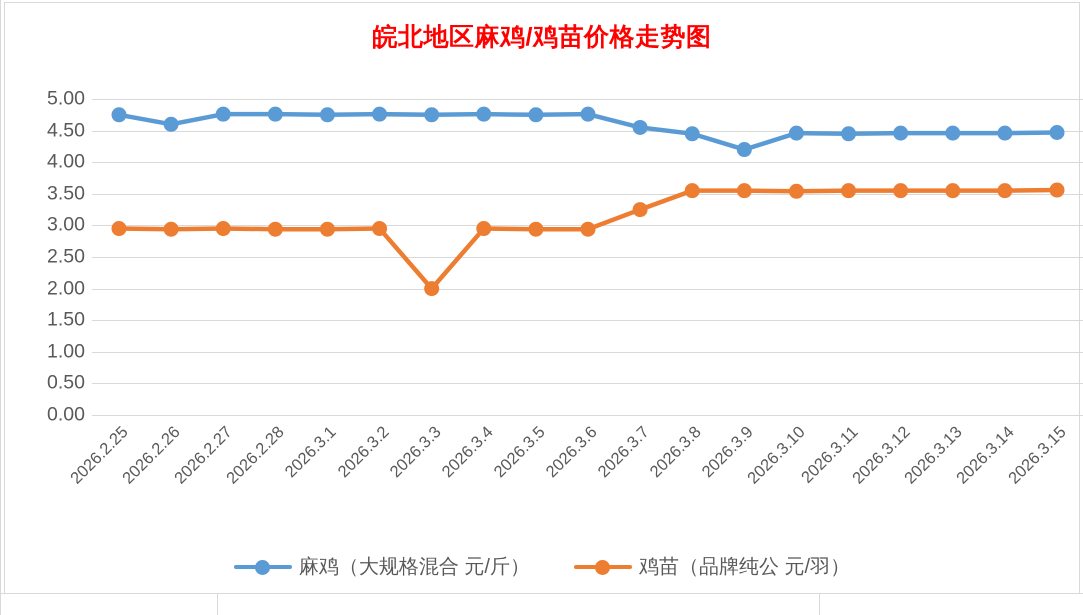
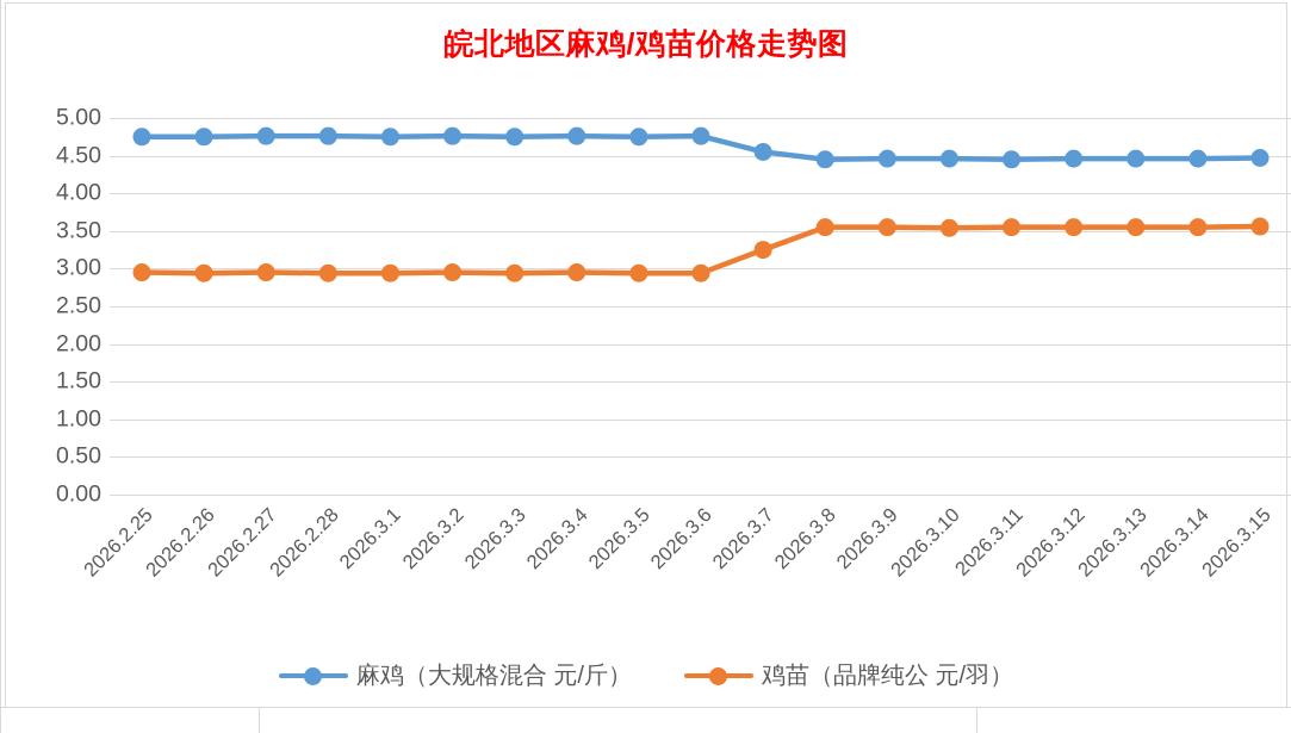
麻鸡（大规格混合 元/斤）/2026.2.26: 4.6 -> 4.8
鸡苗（品牌纯公 元/羽）/2026.3.3: 2.0 -> 2.9
麻鸡（大规格混合 元/斤）/2026.3.9: 4.2 -> 4.5
